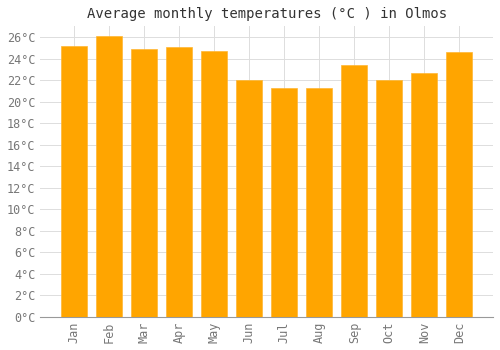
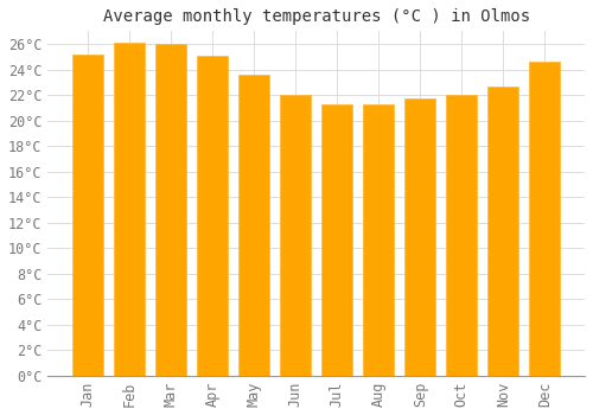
Mar: 24.9°C -> 26.0°C
May: 24.7°C -> 23.6°C
Sep: 23.4°C -> 21.7°C
